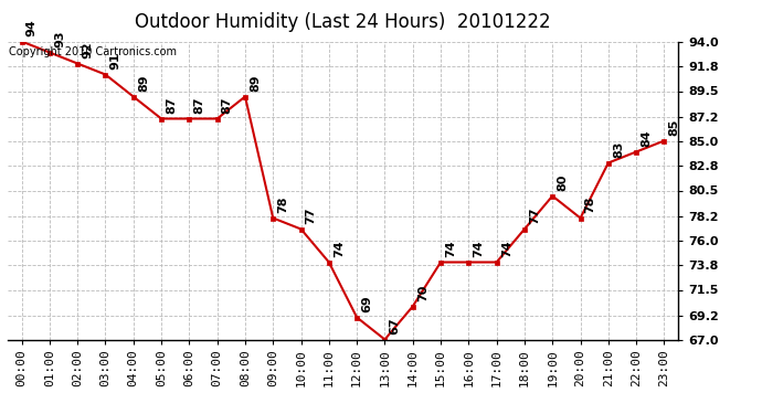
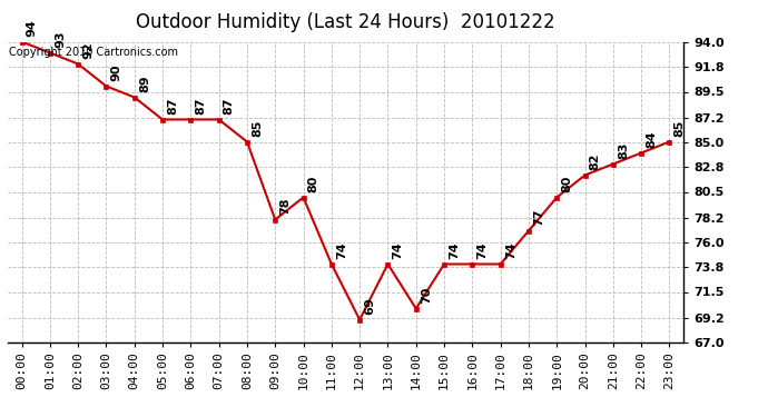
03:00: 91 -> 90
08:00: 89 -> 85
10:00: 77 -> 80
13:00: 67 -> 74
20:00: 78 -> 82
